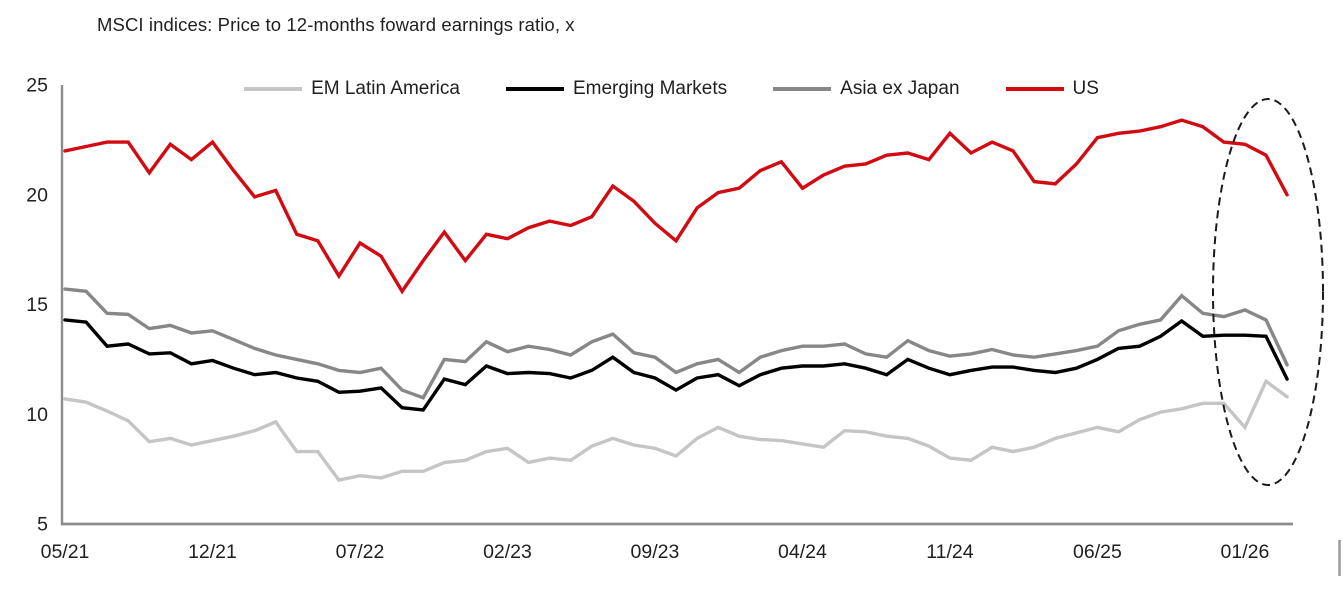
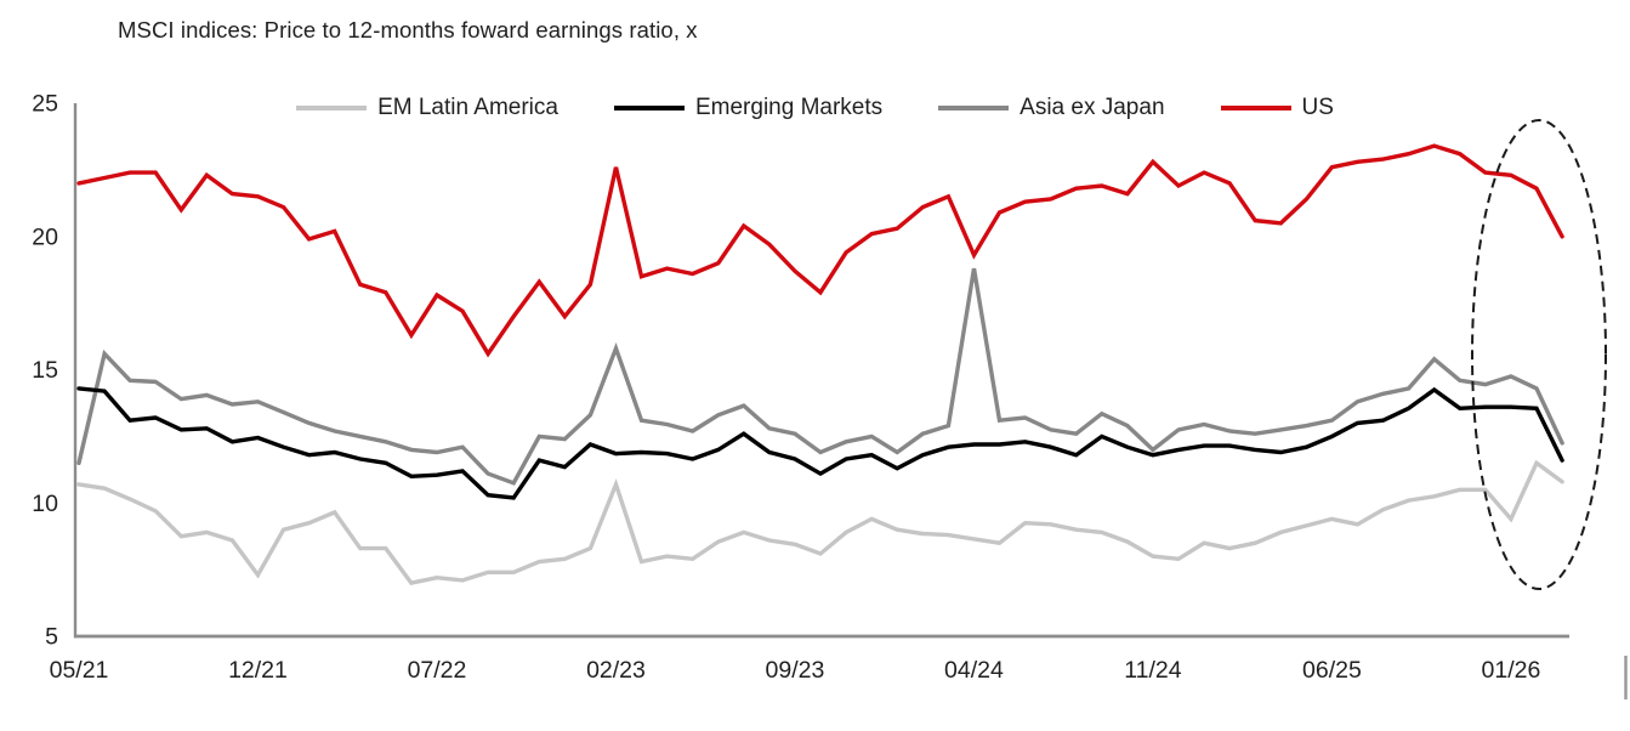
Asia ex Japan/05/21: 15.7 -> 11.5
EM Latin America/12/21: 8.8 -> 7.3
US/12/21: 22.4 -> 21.5
EM Latin America/02/23: 8.4 -> 10.7
Asia ex Japan/02/23: 12.8 -> 15.8
US/02/23: 18.0 -> 22.6
Asia ex Japan/04/24: 13.1 -> 18.8
US/04/24: 20.3 -> 19.3
Asia ex Japan/11/24: 12.7 -> 12.0
